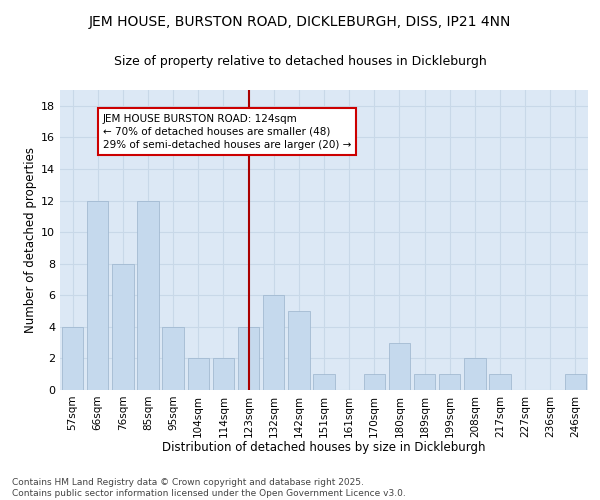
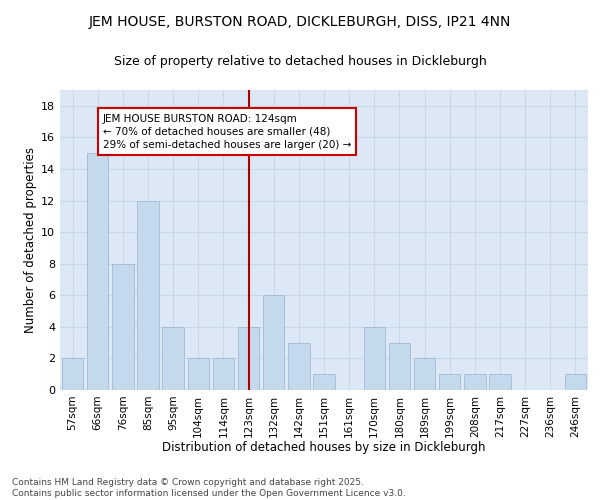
57sqm: 4 -> 2
66sqm: 12 -> 15
142sqm: 5 -> 3
170sqm: 1 -> 4
189sqm: 1 -> 2
208sqm: 2 -> 1
